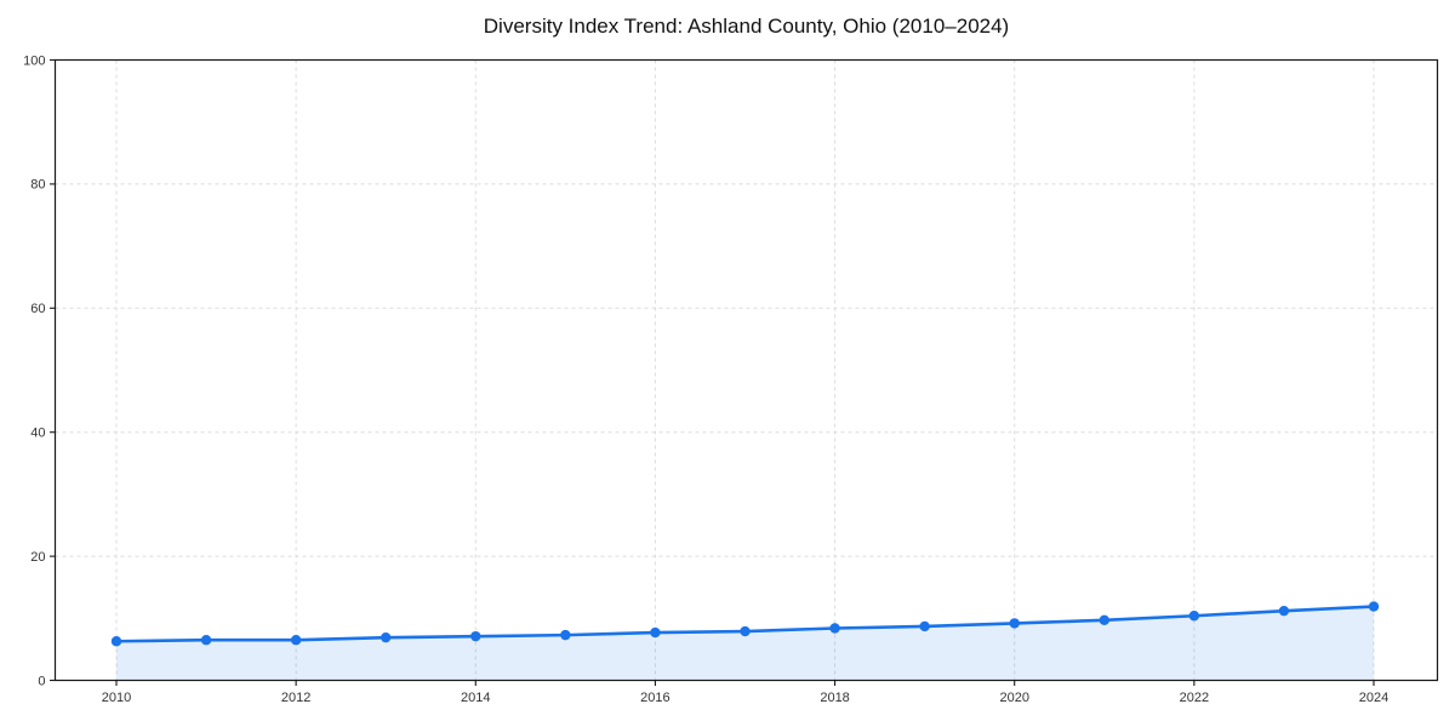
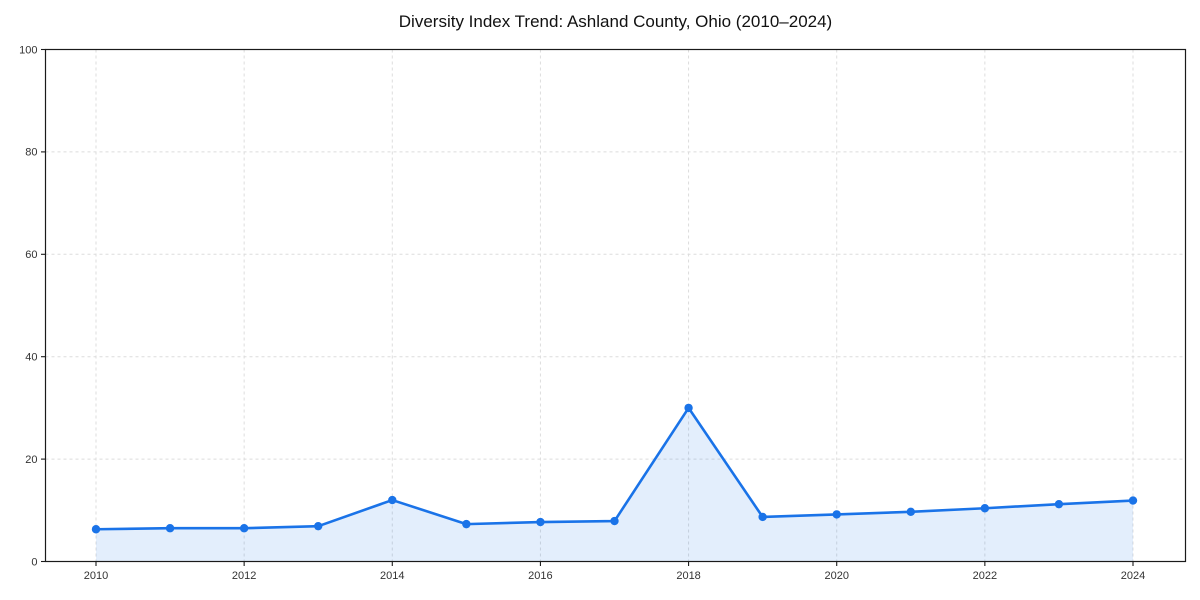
2014: 7 -> 12
2018: 8 -> 30
